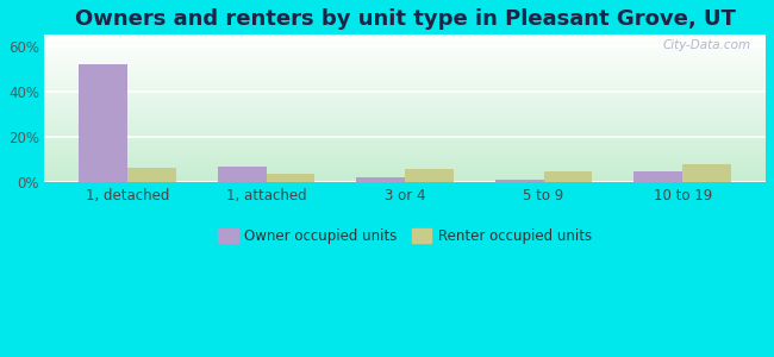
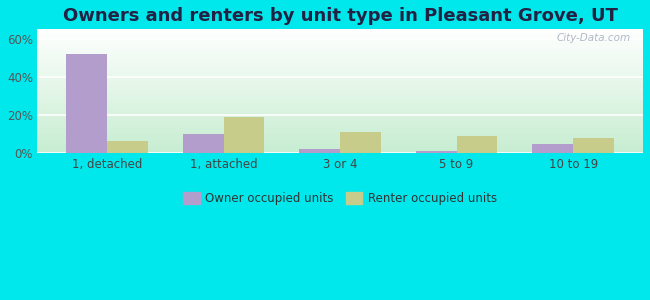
Owner occupied units/1, attached: 7% -> 10%
Renter occupied units/1, attached: 4% -> 19%
Renter occupied units/3 or 4: 6% -> 11%
Renter occupied units/5 to 9: 5% -> 9%
